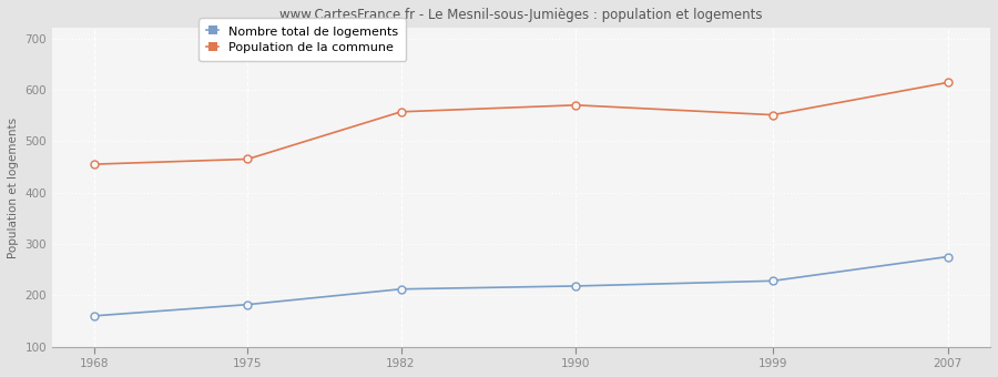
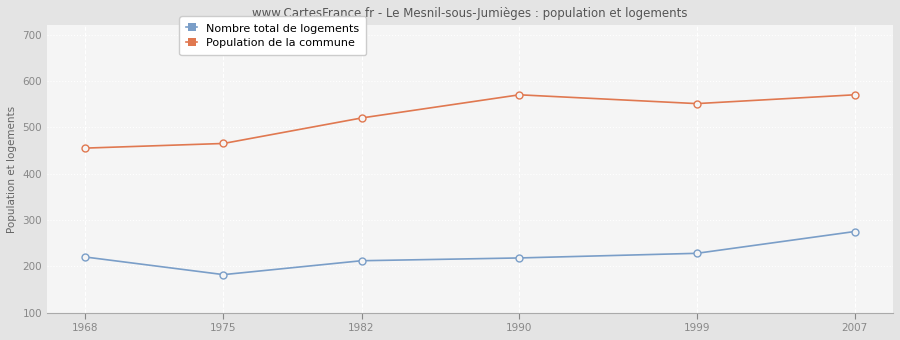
Nombre total de logements/1968: 160 -> 220
Population de la commune/1982: 557 -> 520
Population de la commune/2007: 614 -> 570
